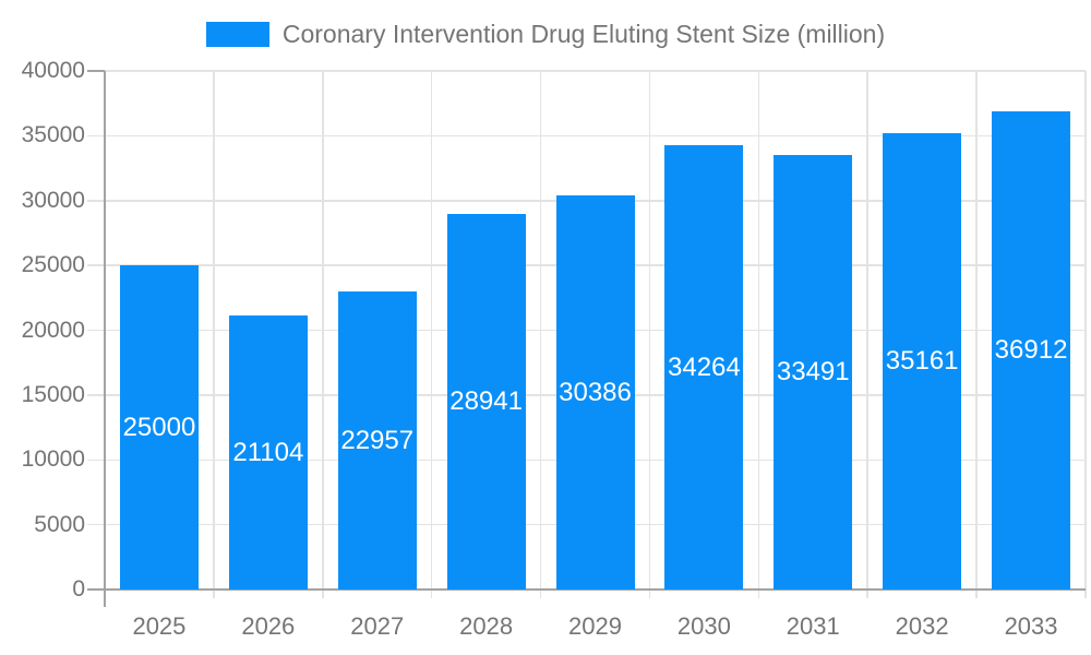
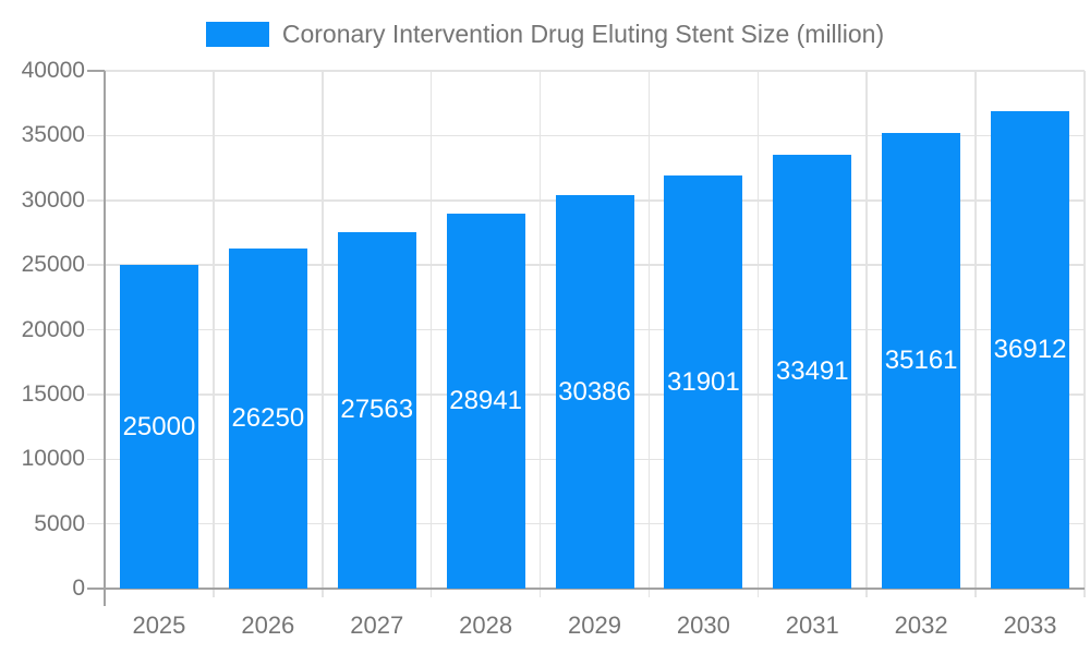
2026: 21104 -> 26250
2027: 22957 -> 27563
2030: 34264 -> 31901
